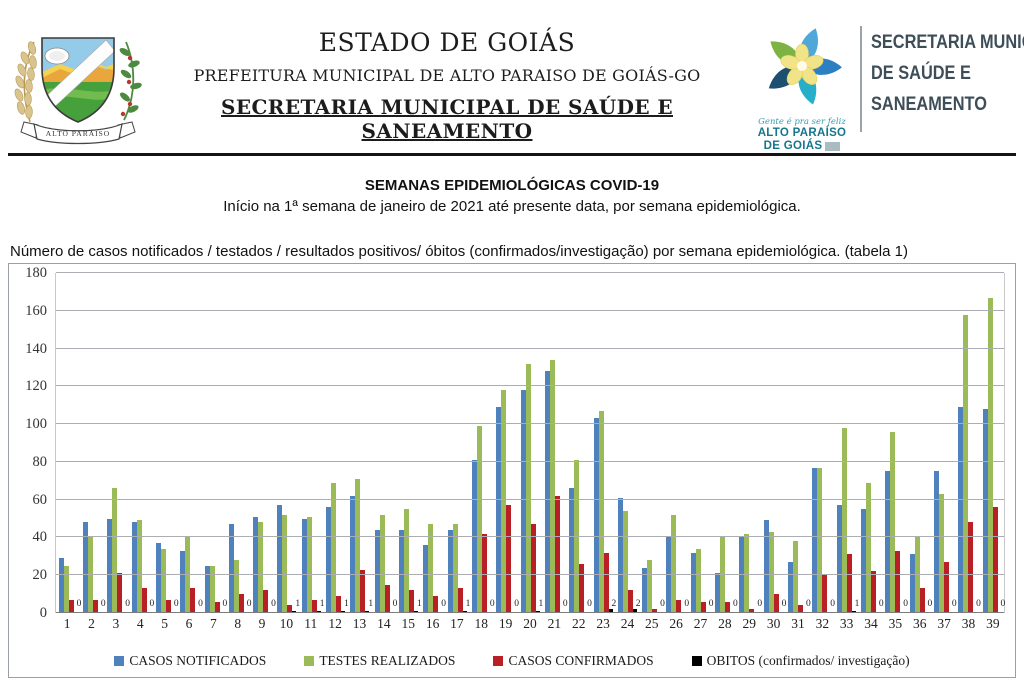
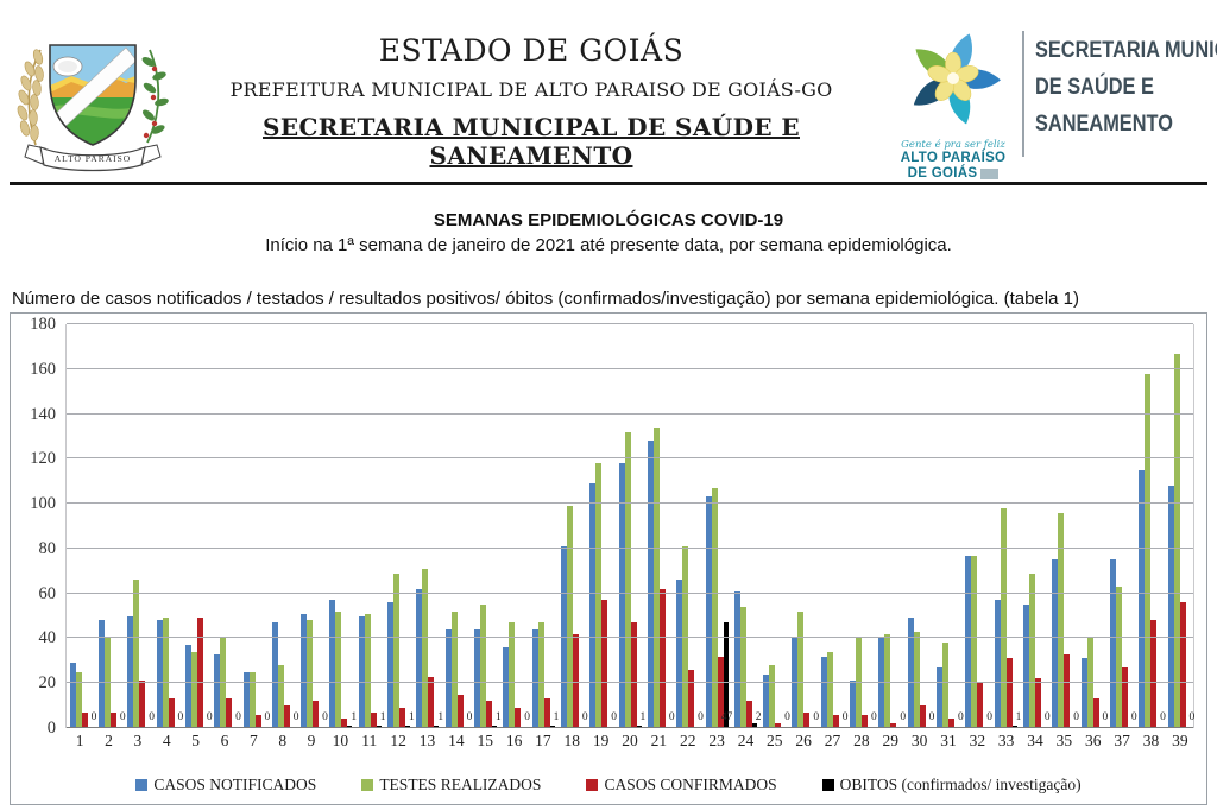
CASOS CONFIRMADOS/5: 7 -> 49
OBITOS (confirmados/ investigação)/23: 2 -> 47
CASOS NOTIFICADOS/38: 109 -> 115
